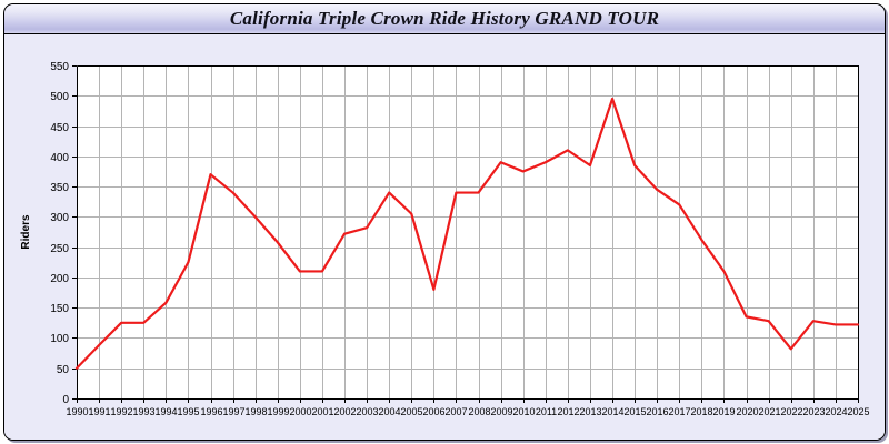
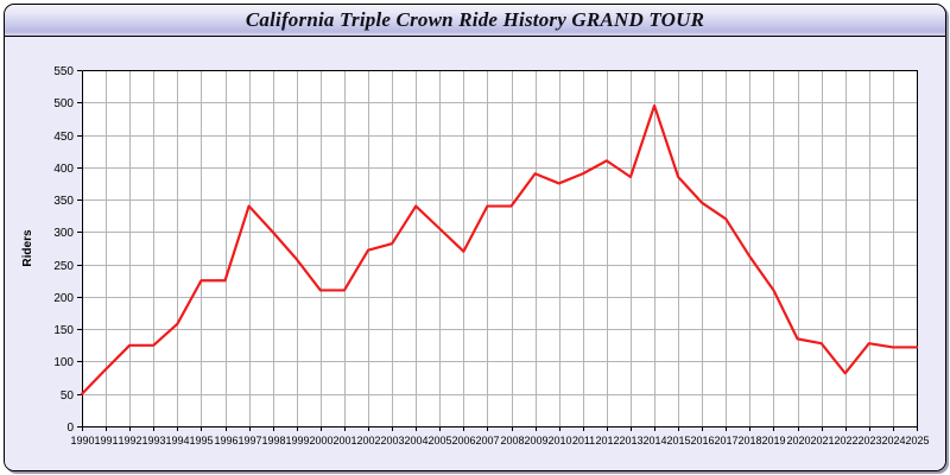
1996: 370 -> 220
2006: 180 -> 270
